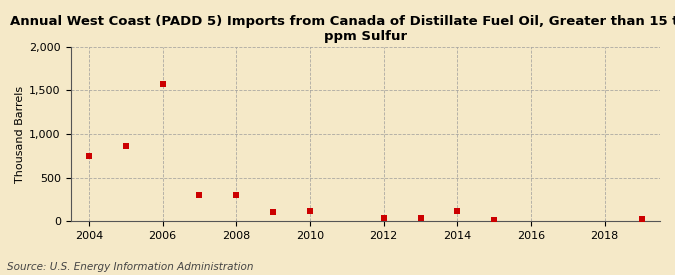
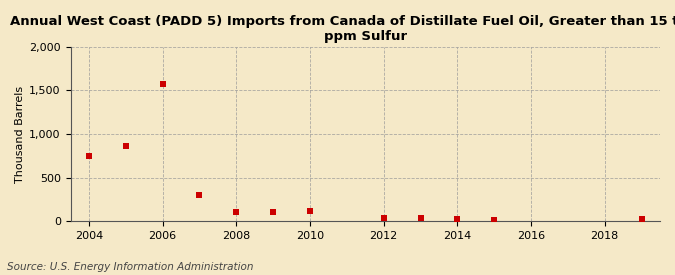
2008: 300 -> 100
2014: 120 -> 20
